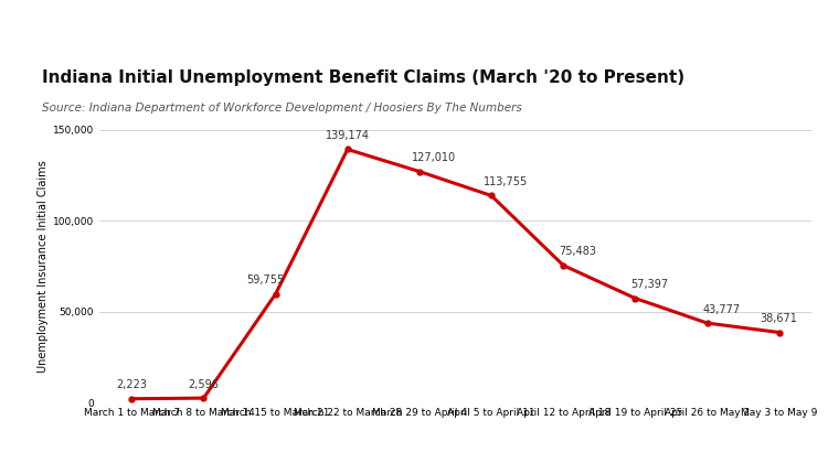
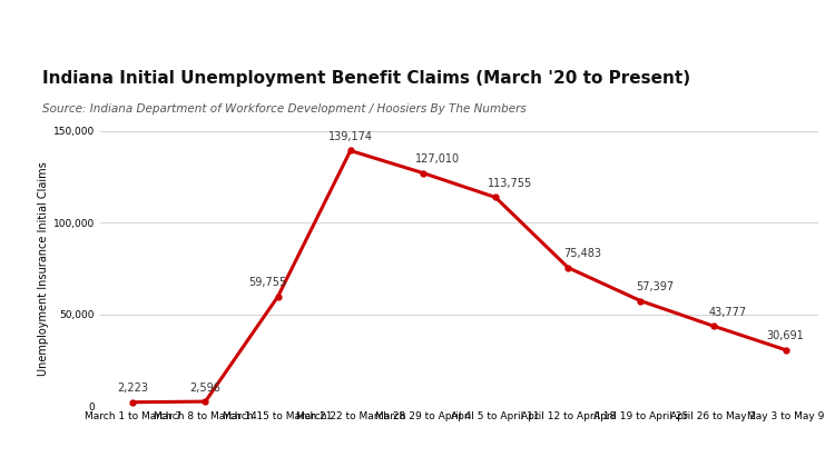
May 3 to May 9: 38,671 -> 30,691
